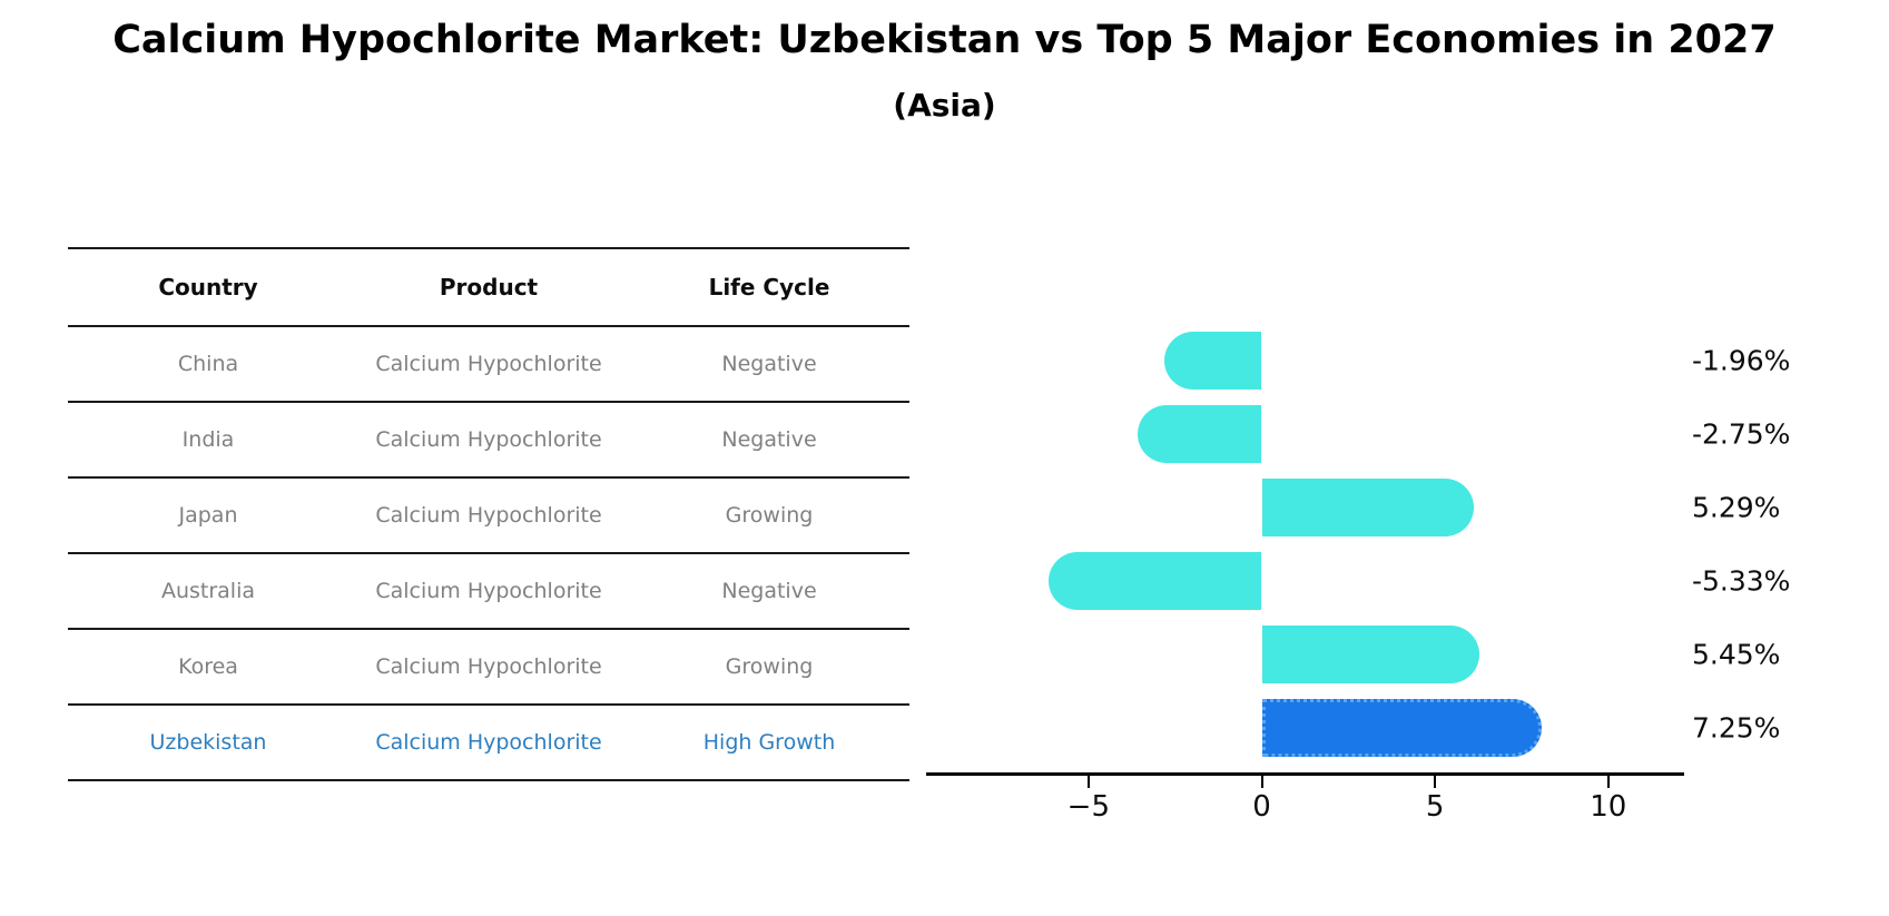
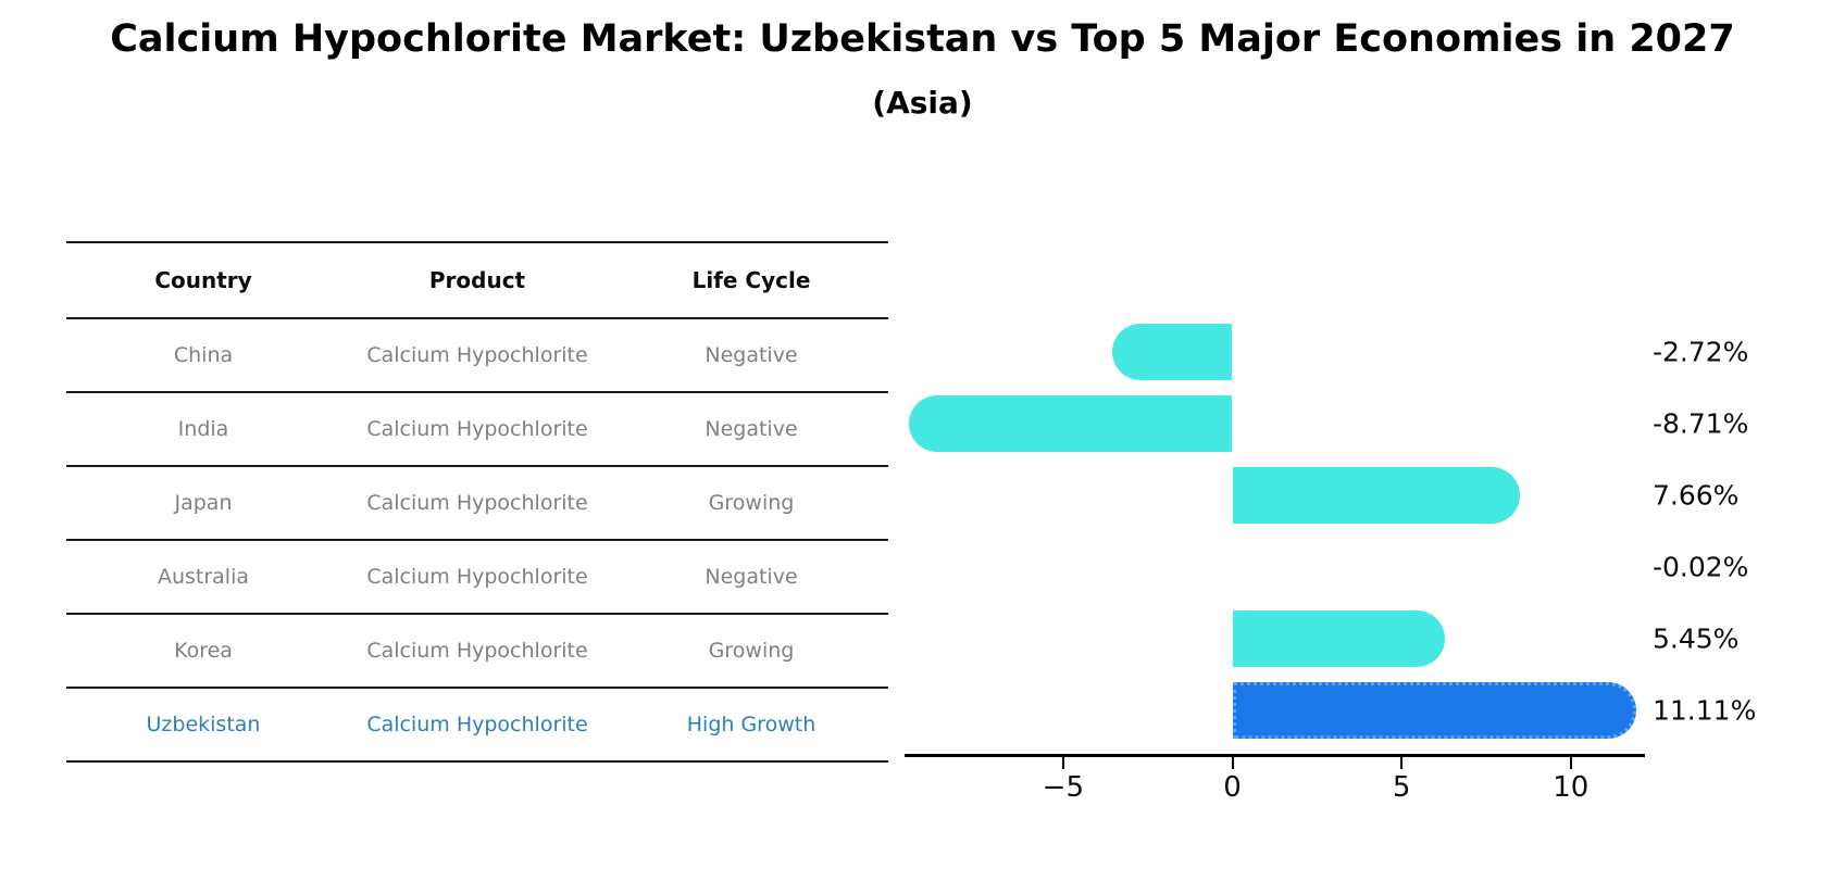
China: -1.96% -> -2.72%
India: -2.75% -> -8.71%
Japan: 5.29% -> 7.66%
Australia: -5.33% -> -0.02%
Uzbekistan: 7.25% -> 11.11%
